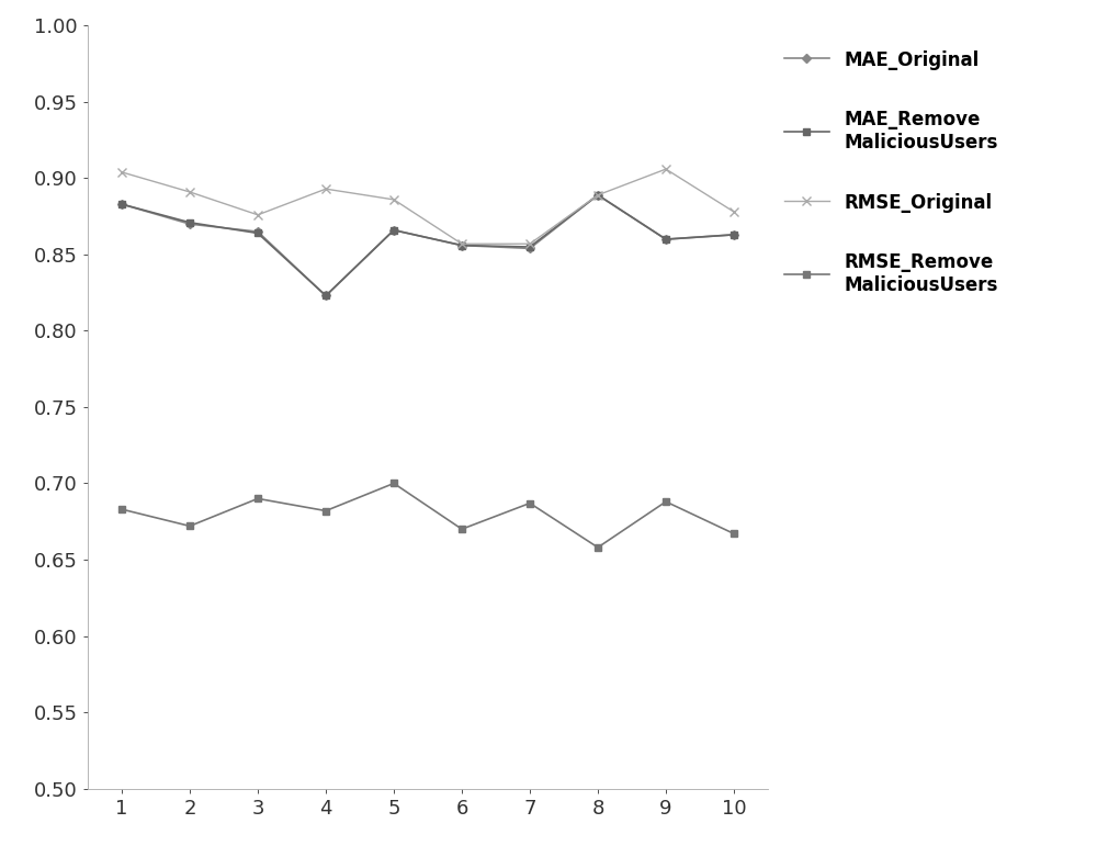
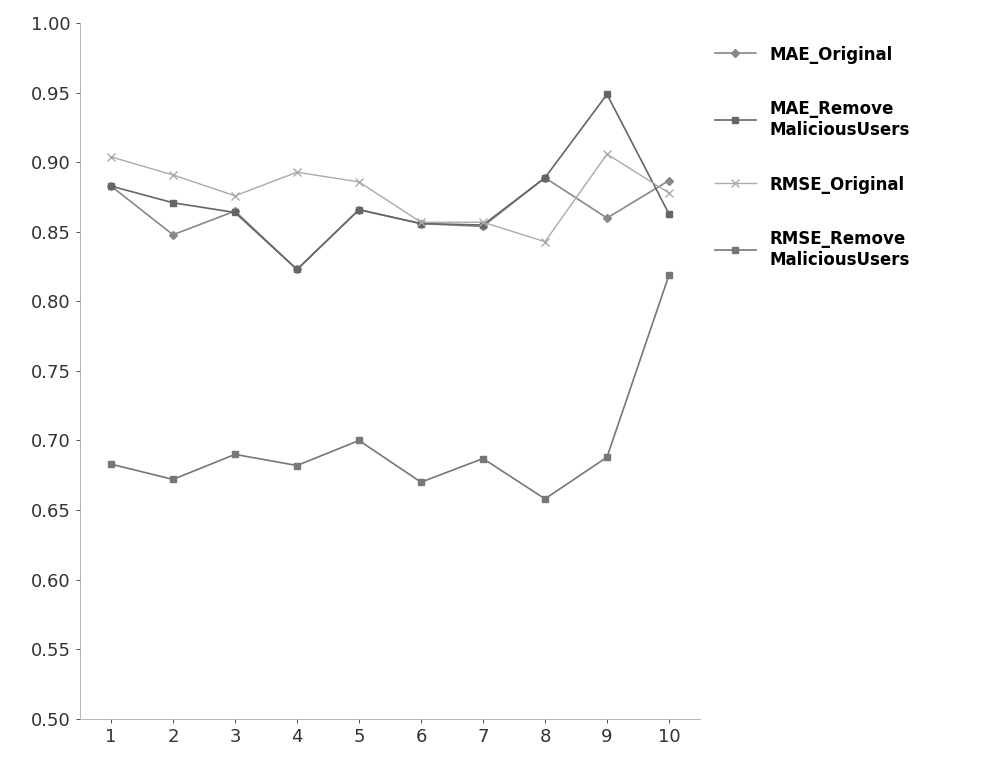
MAE_Original/2: 0.870 -> 0.848
RMSE_Original/8: 0.889 -> 0.843
MAE_Remove MaliciousUsers/9: 0.860 -> 0.949
MAE_Original/10: 0.863 -> 0.887
RMSE_Remove MaliciousUsers/10: 0.667 -> 0.819
